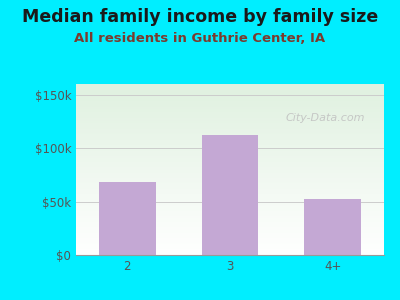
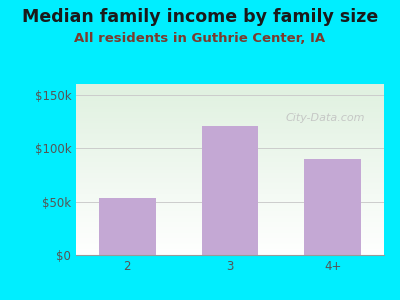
2: $68k -> $53k
3: $112k -> $121k
4+: $52k -> $90k
